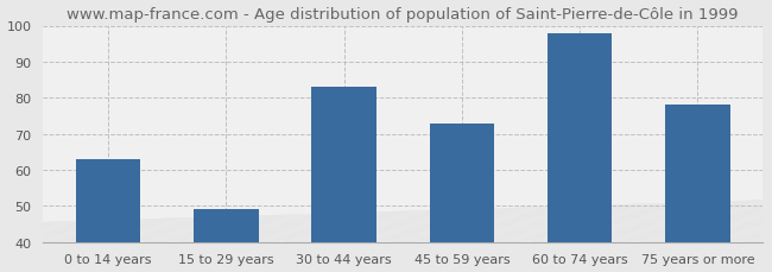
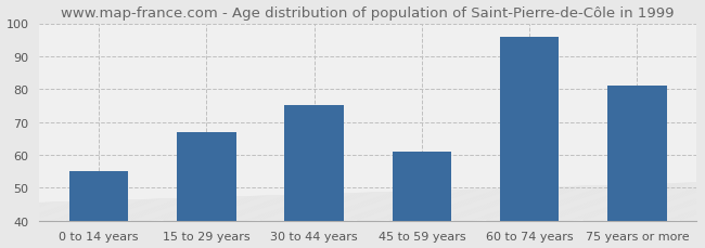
0 to 14 years: 63 -> 55
15 to 29 years: 49 -> 67
30 to 44 years: 83 -> 75
45 to 59 years: 73 -> 61
60 to 74 years: 98 -> 96
75 years or more: 78 -> 81
